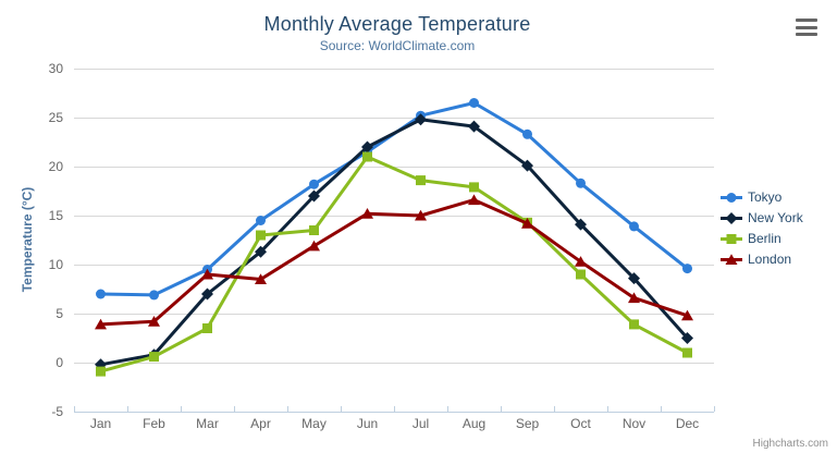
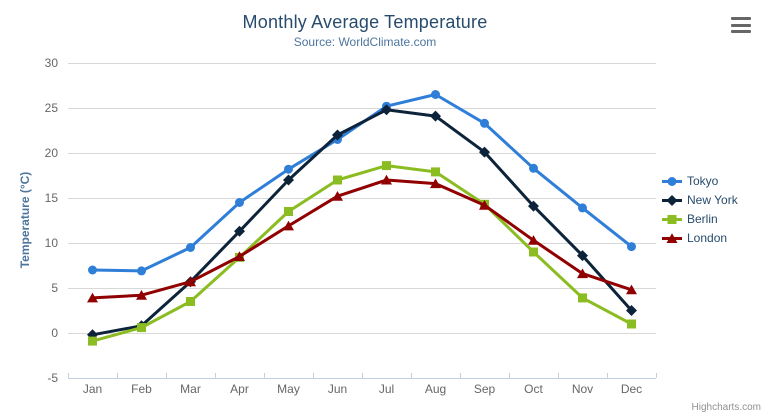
New York/Mar: 7 -> 6
London/Mar: 9 -> 6
Berlin/Apr: 13 -> 8
Berlin/Jun: 21 -> 17
London/Jul: 15 -> 17
